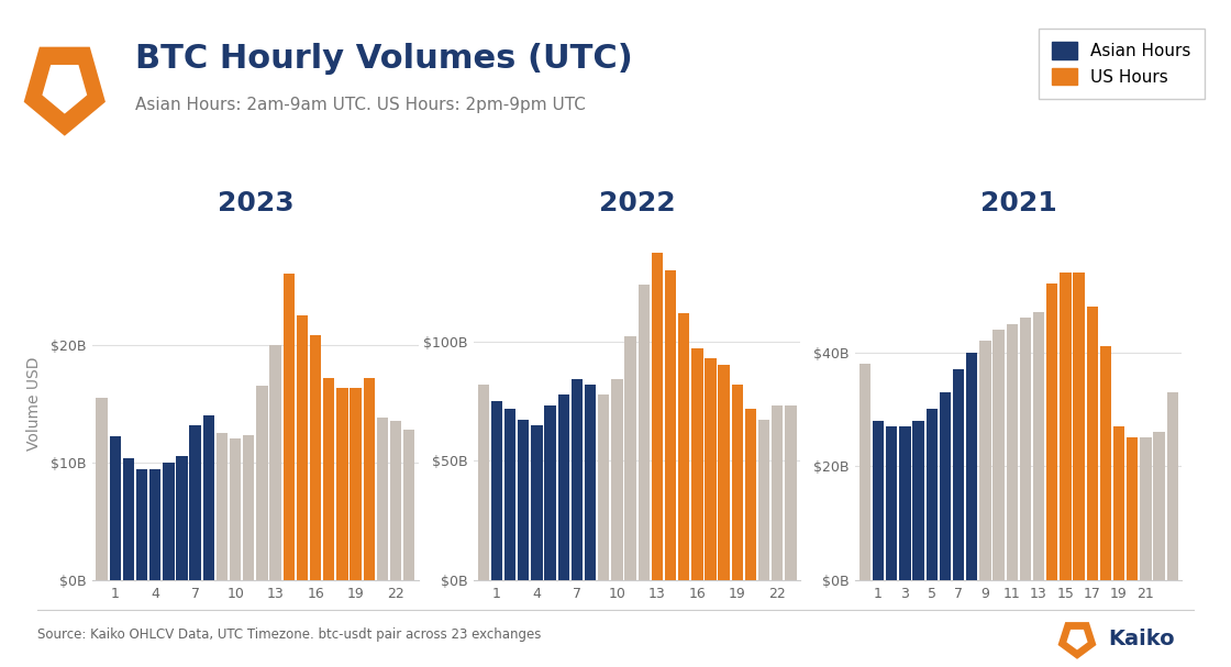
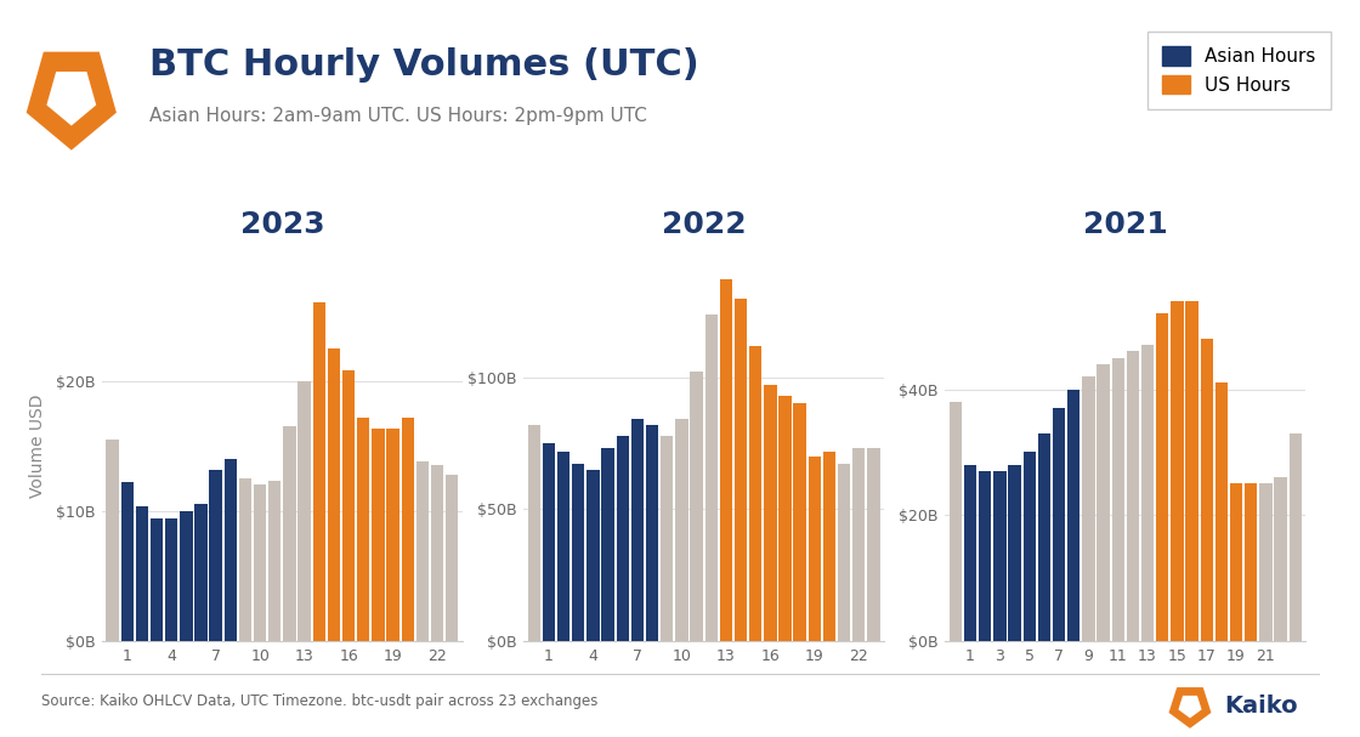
2022/19: $82B -> $70B
2021/19: $27B -> $25B
